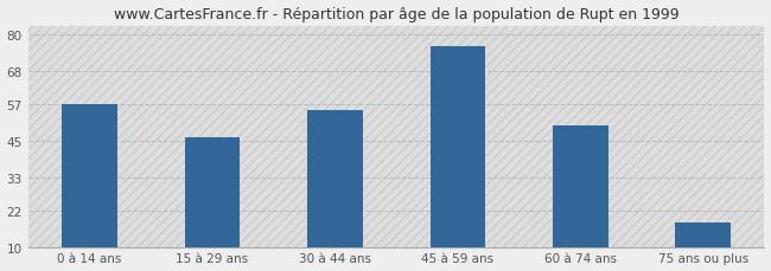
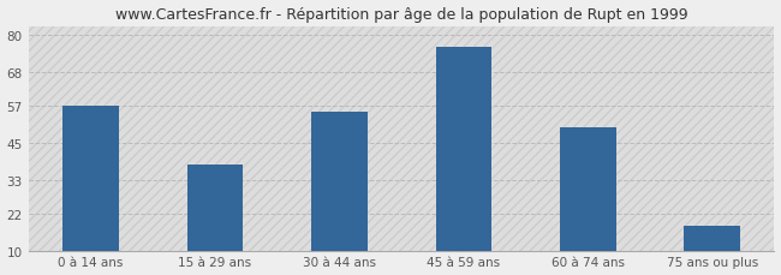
15 à 29 ans: 46 -> 38
